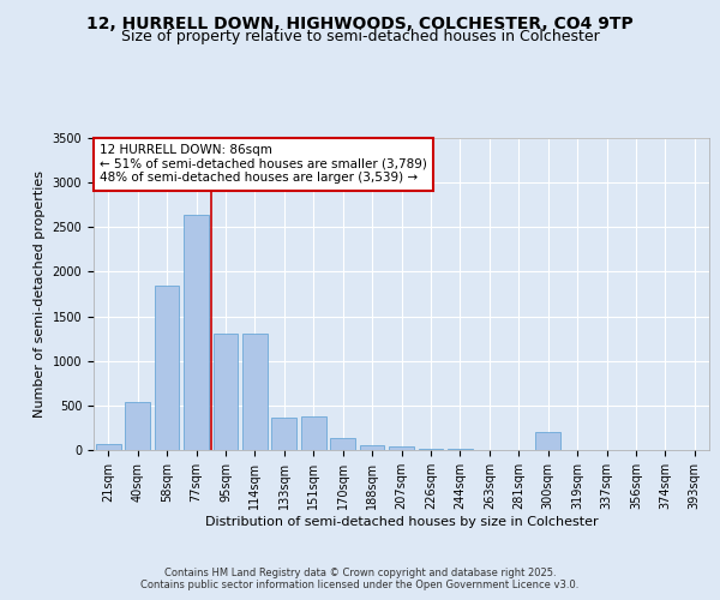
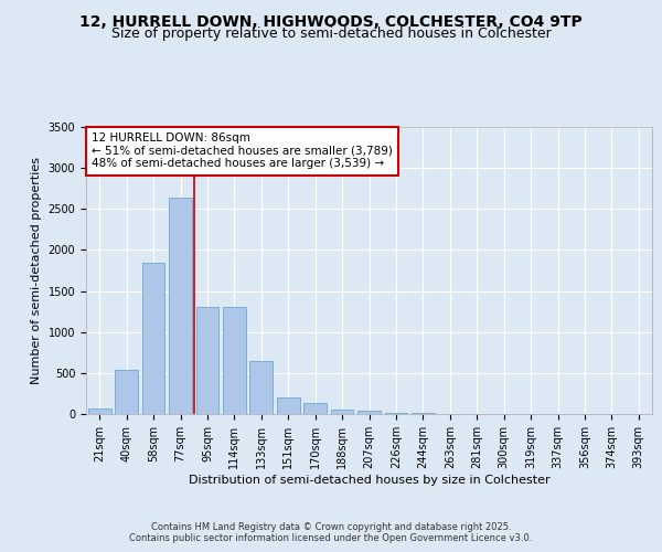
133sqm: 360 -> 640
151sqm: 380 -> 200
300sqm: 200 -> 0
